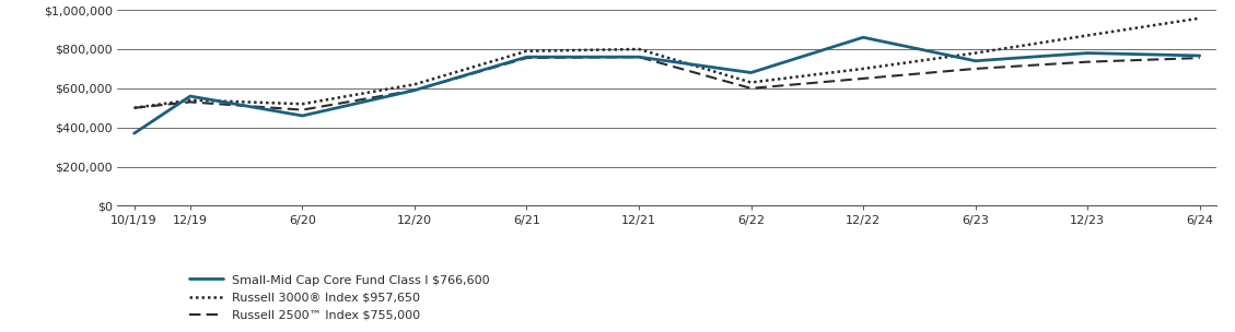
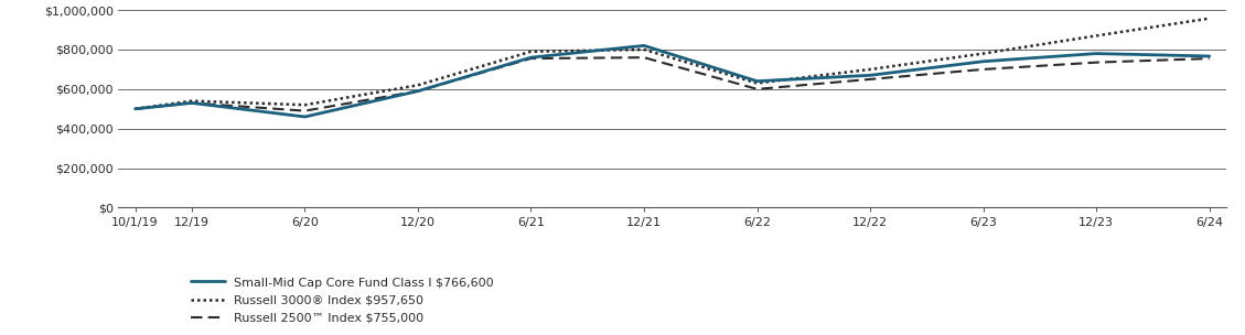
Small-Mid Cap Core Fund Class I $766,600/10/1/19: $370,000 -> $500,000
Small-Mid Cap Core Fund Class I $766,600/12/19: $560,000 -> $530,000
Small-Mid Cap Core Fund Class I $766,600/12/21: $760,000 -> $820,000
Small-Mid Cap Core Fund Class I $766,600/6/22: $680,000 -> $640,000
Small-Mid Cap Core Fund Class I $766,600/12/22: $860,000 -> $670,000
